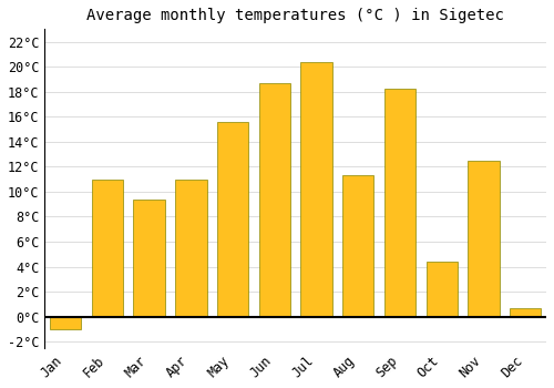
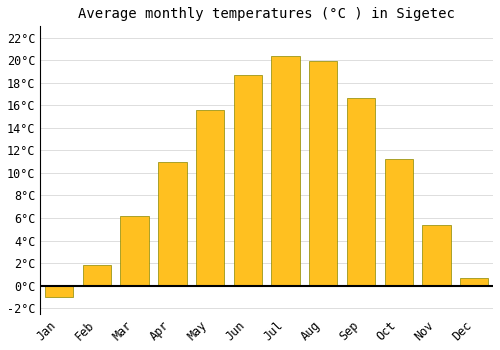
Feb: 11.0°C -> 1.8°C
Mar: 9.4°C -> 6.2°C
Aug: 11.3°C -> 19.9°C
Sep: 18.2°C -> 16.6°C
Oct: 4.4°C -> 11.2°C
Nov: 12.5°C -> 5.4°C
